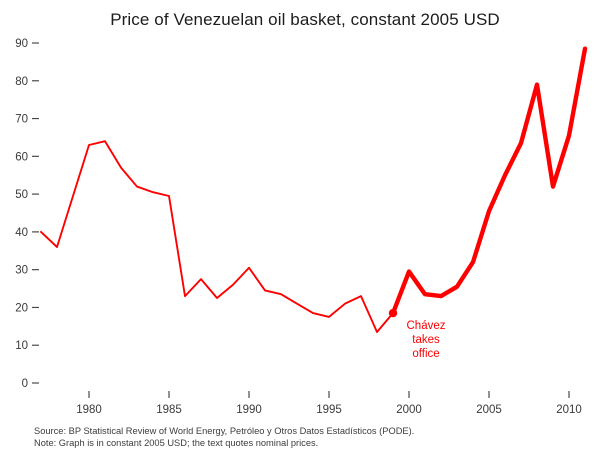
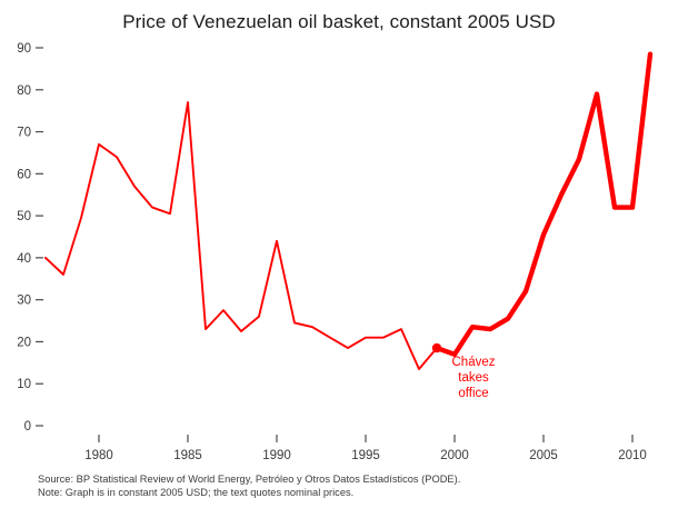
1980: 63 -> 67
1985: 50 -> 77
1990: 30 -> 44
1995: 18 -> 21
2000: 30 -> 17
2010: 66 -> 52
